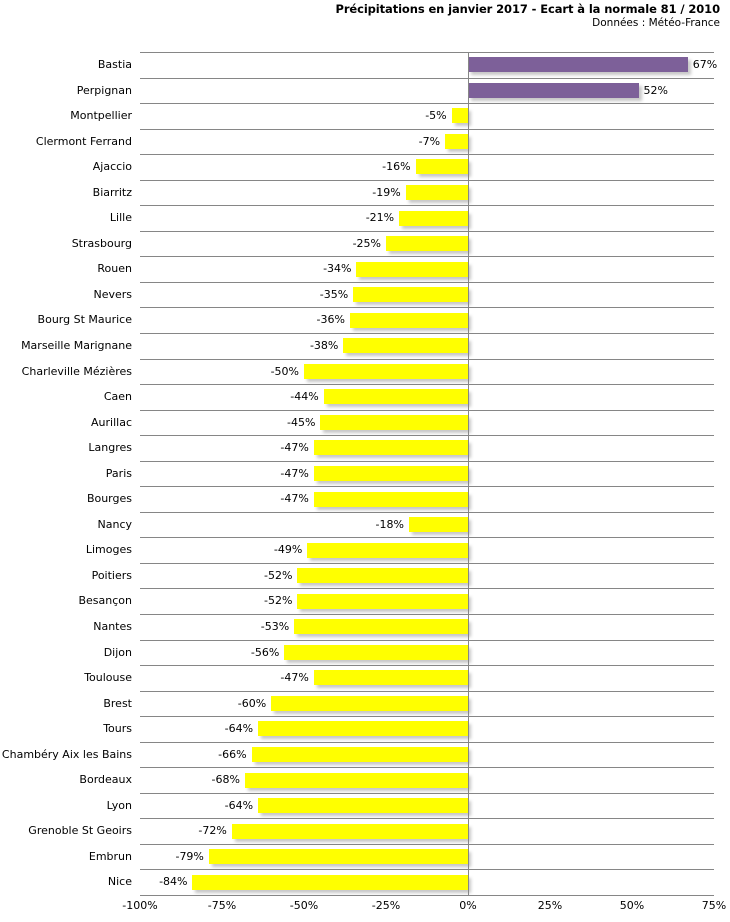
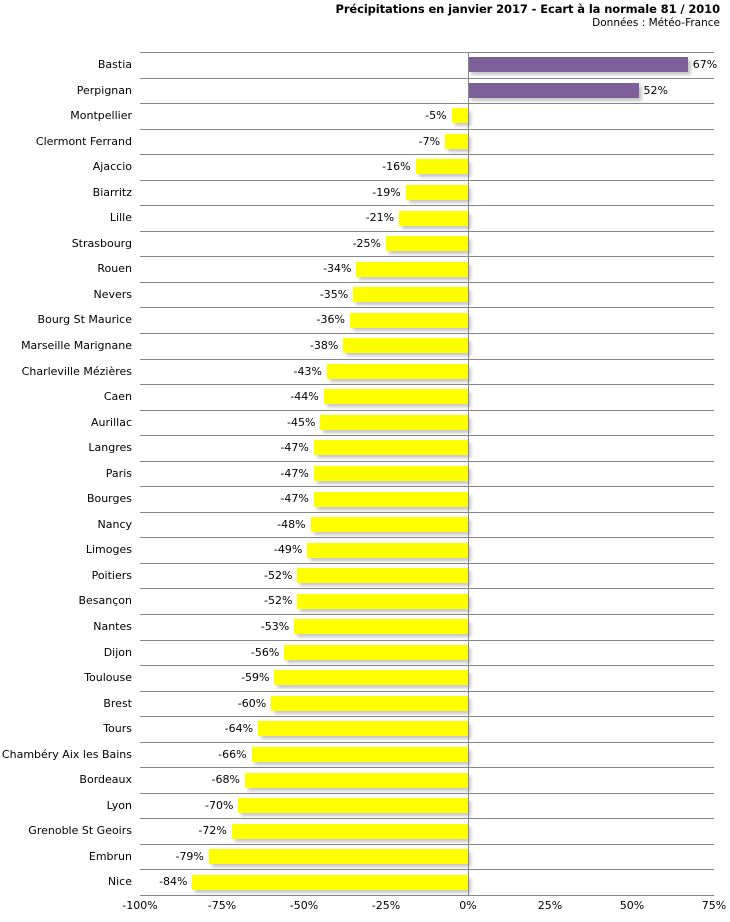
Charleville Mézières: -50% -> -43%
Nancy: -18% -> -48%
Toulouse: -47% -> -59%
Lyon: -64% -> -70%
